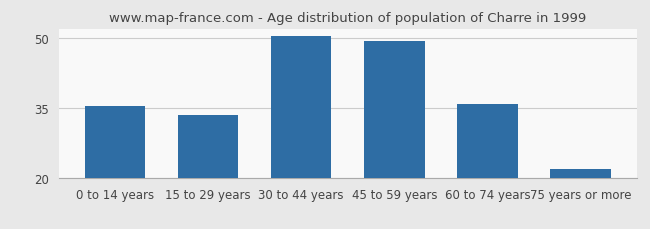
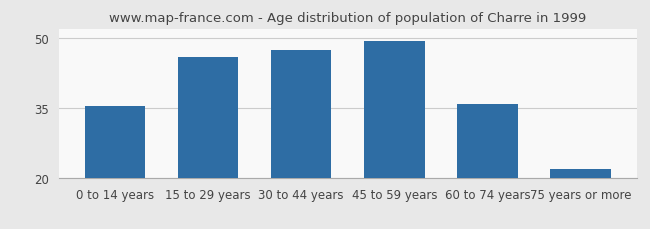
15 to 29 years: 33.5 -> 46.0
30 to 44 years: 50.5 -> 47.5
